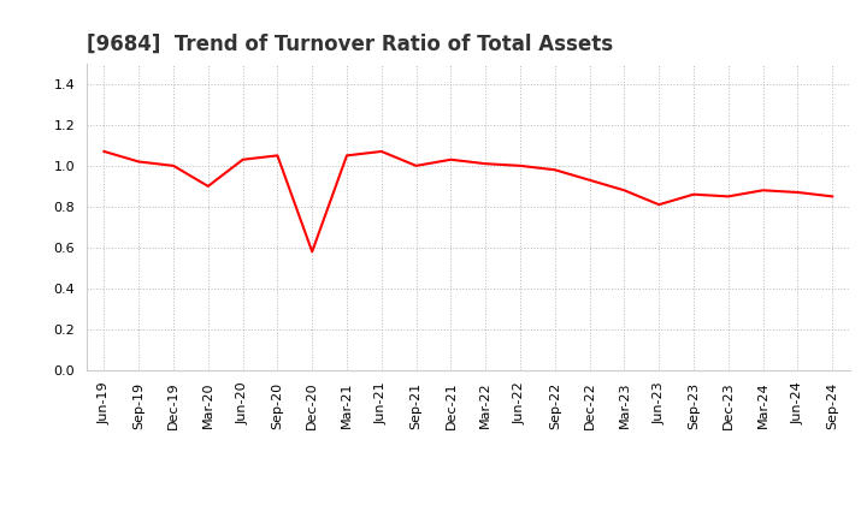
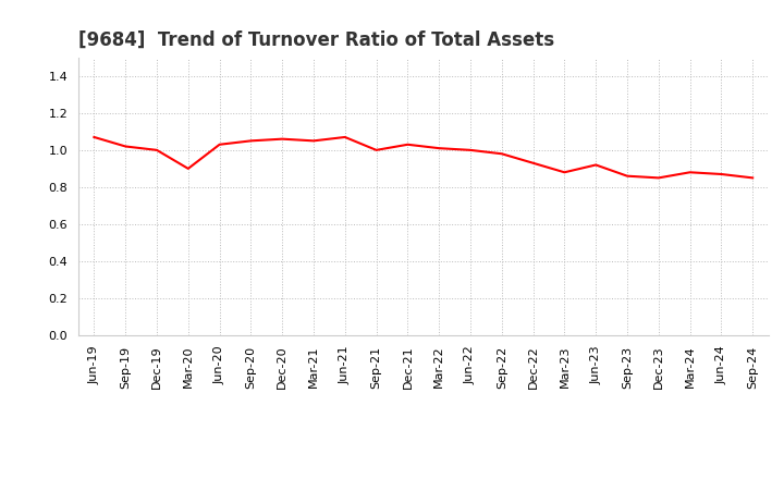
Dec-20: 0.58 -> 1.06
Jun-23: 0.81 -> 0.92
